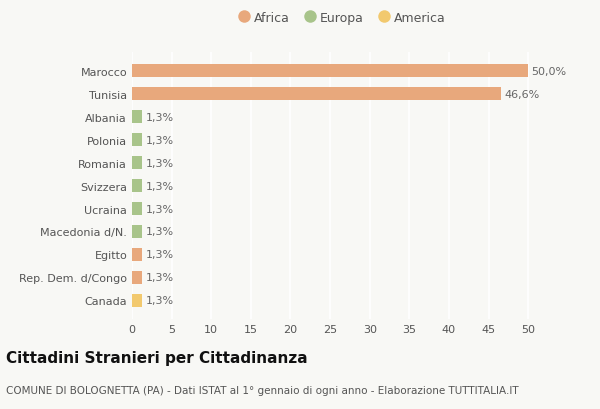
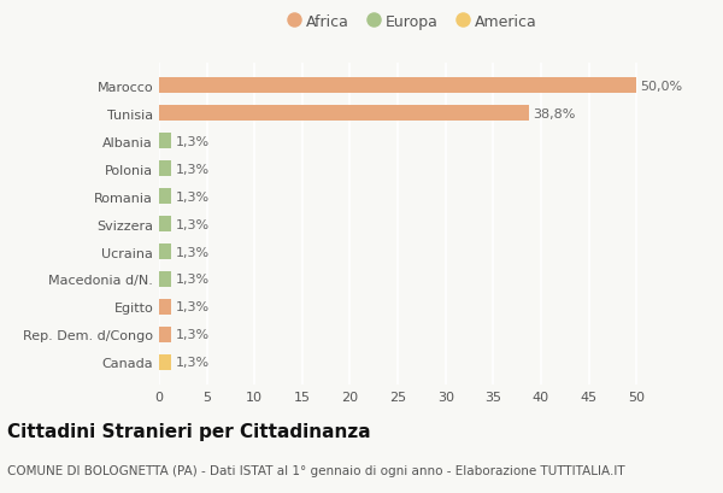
Tunisia: 46,6% -> 38,8%
